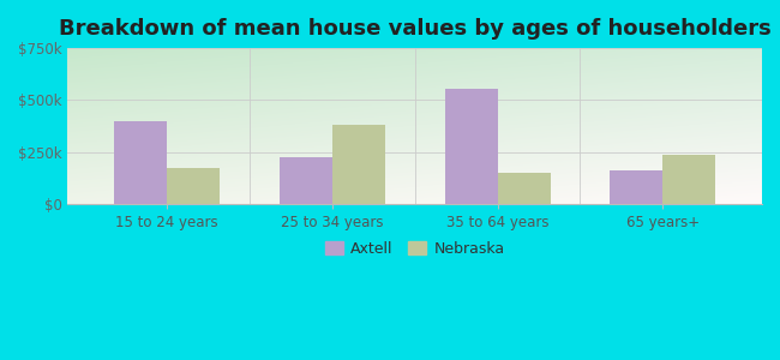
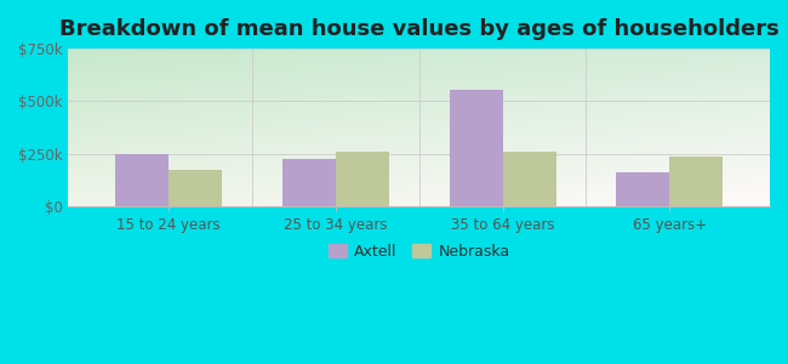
Axtell/15 to 24 years: $400k -> $250k
Nebraska/25 to 34 years: $380k -> $260k
Nebraska/35 to 64 years: $150k -> $260k
